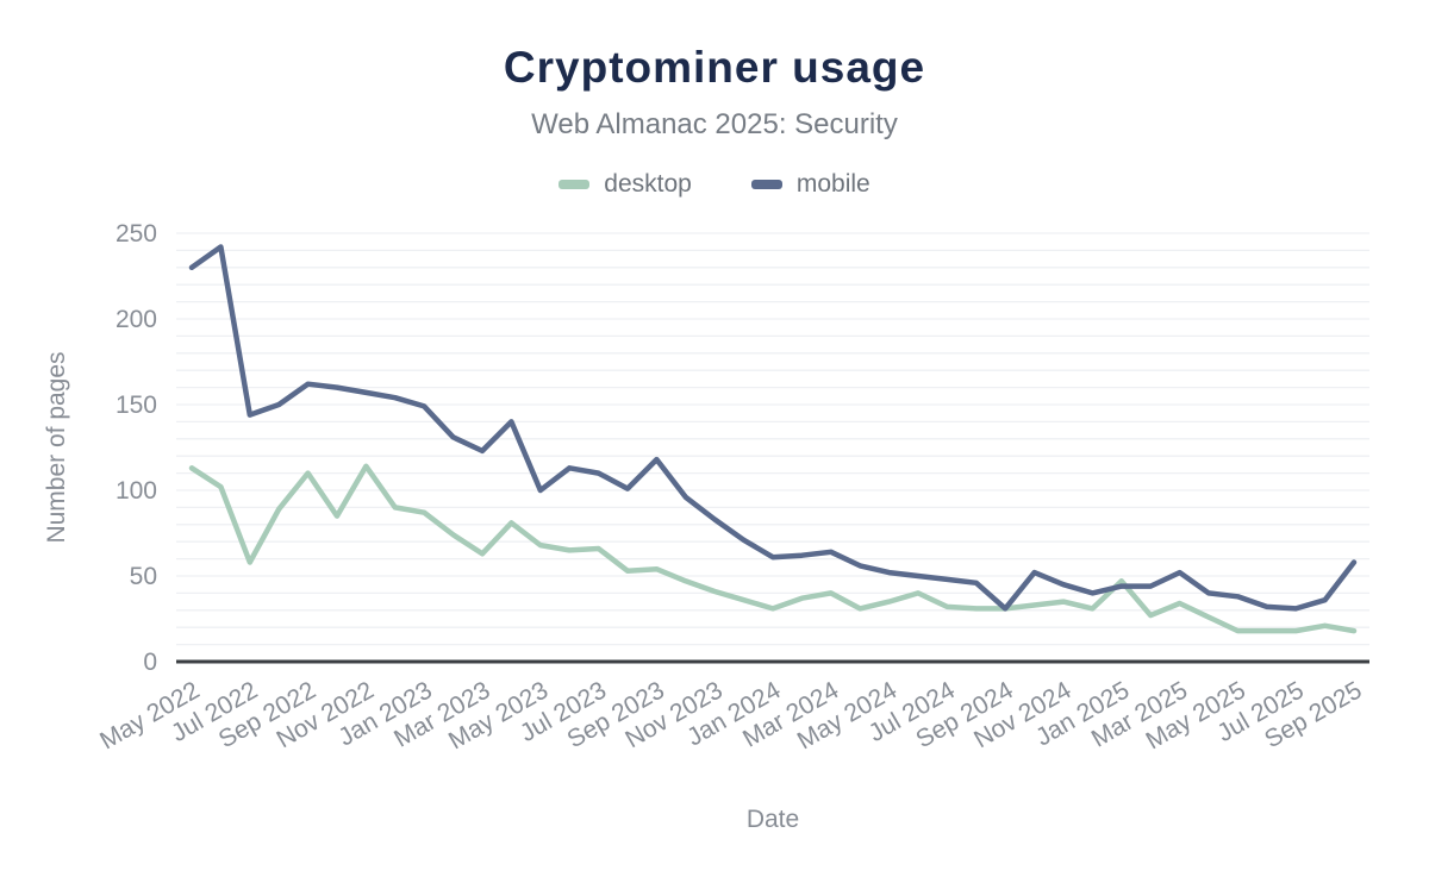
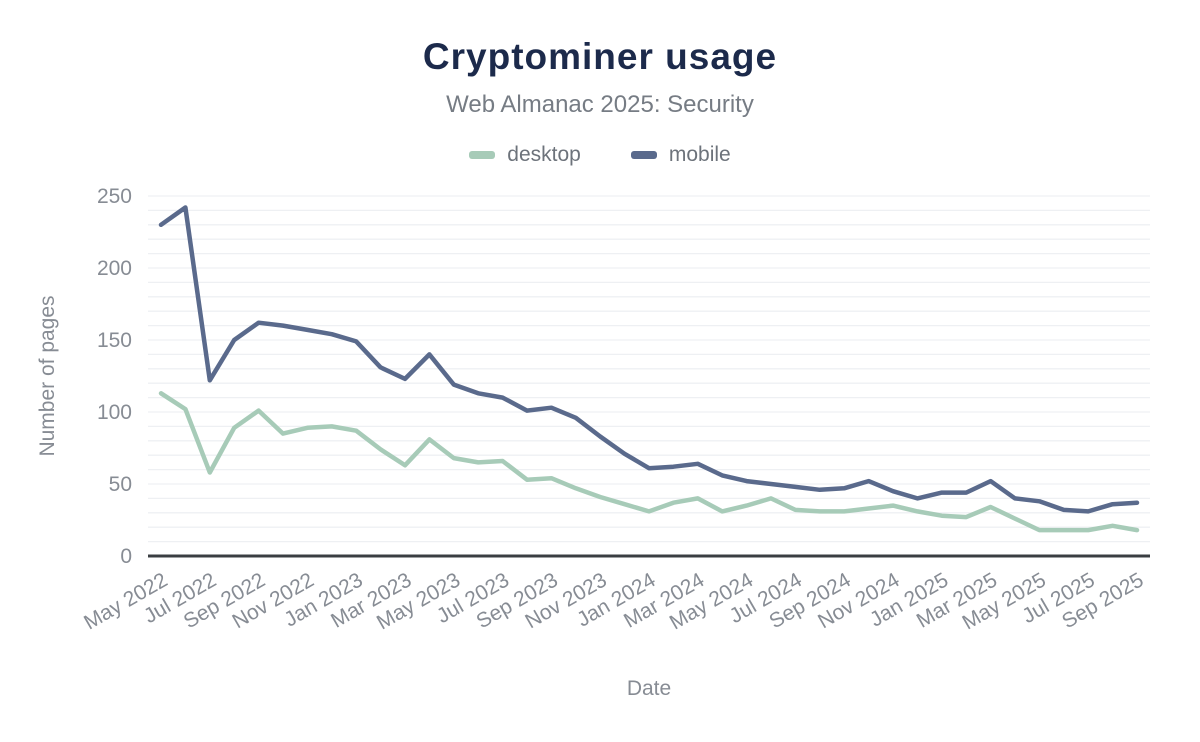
mobile/Jul 2022: 144 -> 122
desktop/Sep 2022: 110 -> 101
desktop/Nov 2022: 114 -> 89
mobile/May 2023: 100 -> 119
mobile/Sep 2023: 118 -> 103
mobile/Sep 2024: 31 -> 47
desktop/Jan 2025: 47 -> 28
mobile/Sep 2025: 58 -> 37
